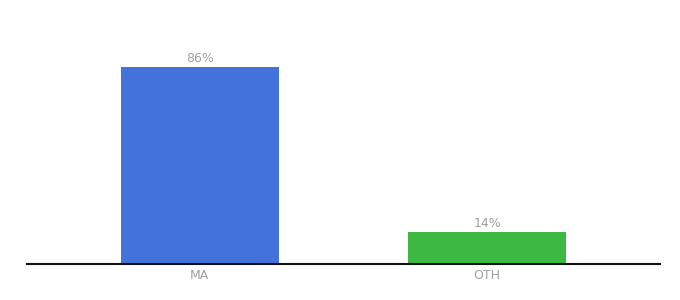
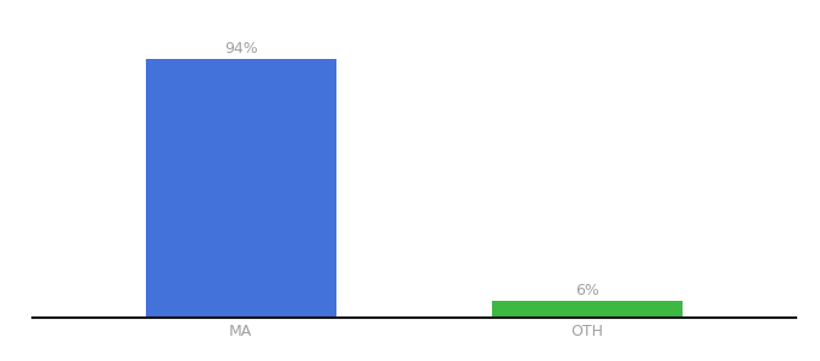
MA: 86% -> 94%
OTH: 14% -> 6%
